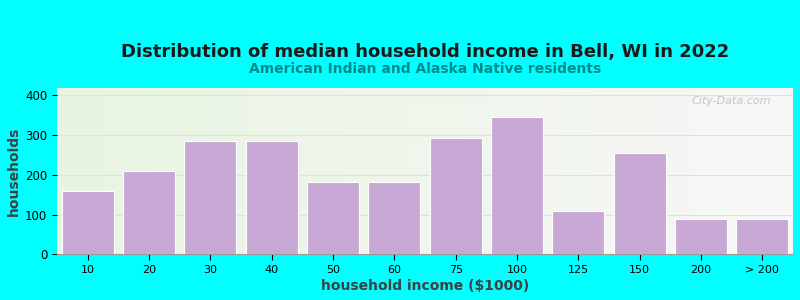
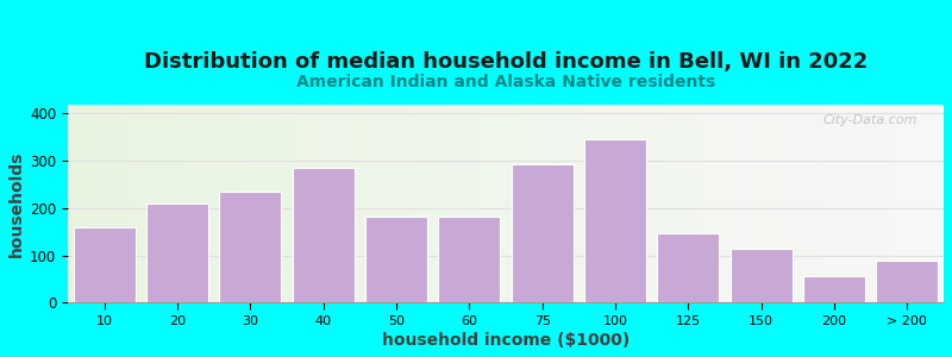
30: 285 -> 235
125: 110 -> 148
150: 255 -> 115
200: 90 -> 57
